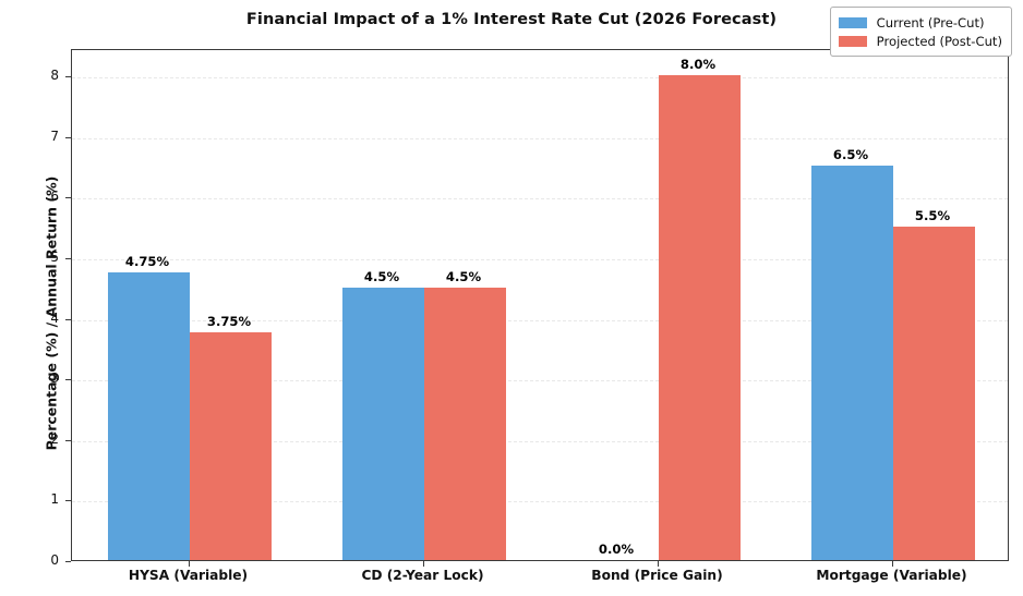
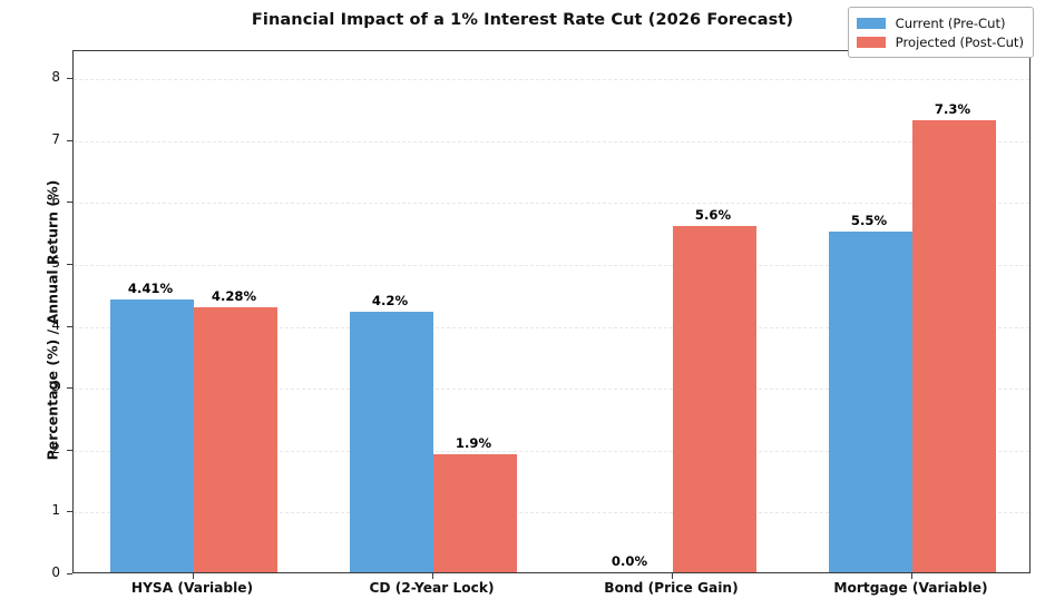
Current (Pre-Cut)/HYSA (Variable): 4.75% -> 4.41%
Projected (Post-Cut)/HYSA (Variable): 3.75% -> 4.28%
Current (Pre-Cut)/CD (2-Year Lock): 4.5% -> 4.2%
Projected (Post-Cut)/CD (2-Year Lock): 4.5% -> 1.9%
Projected (Post-Cut)/Bond (Price Gain): 8.0% -> 5.6%
Current (Pre-Cut)/Mortgage (Variable): 6.5% -> 5.5%
Projected (Post-Cut)/Mortgage (Variable): 5.5% -> 7.3%
